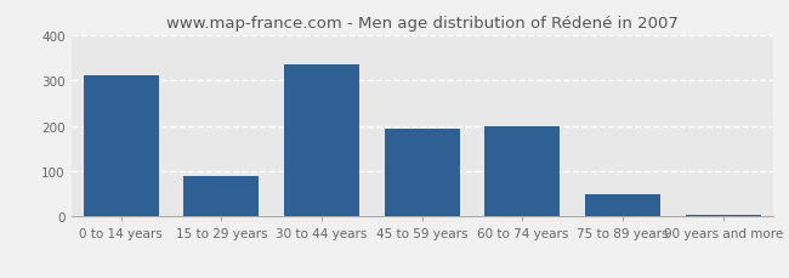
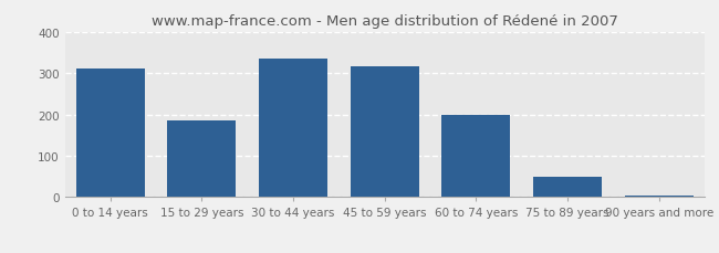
15 to 29 years: 90 -> 185
45 to 59 years: 195 -> 318
